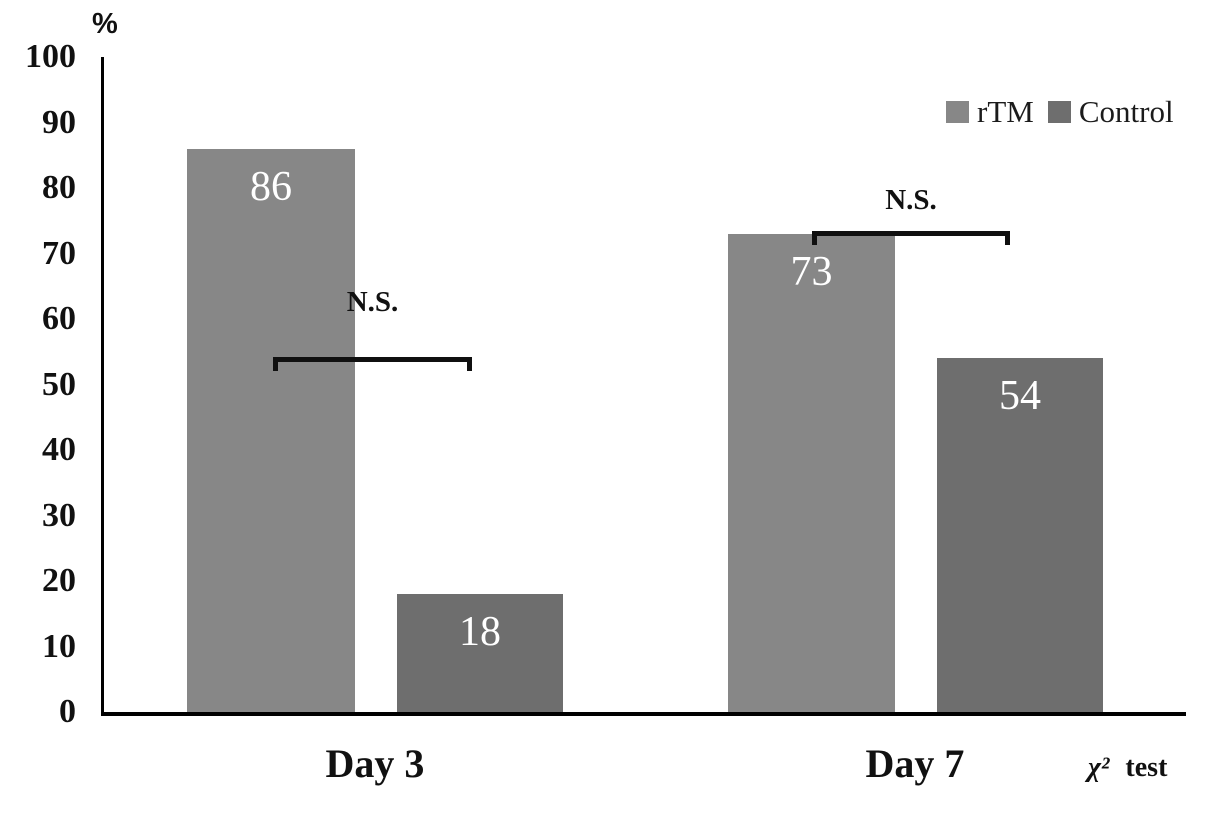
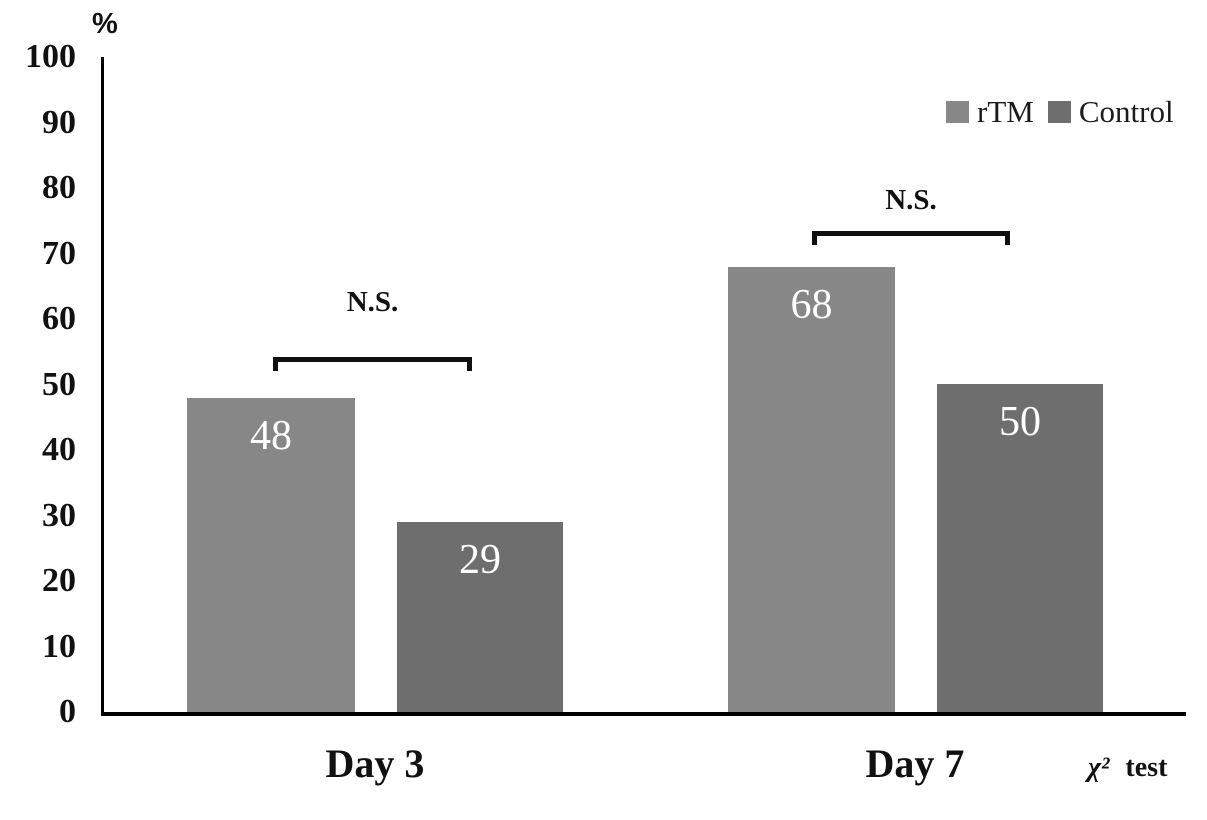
rTM/Day 3: 86 -> 48
Control/Day 3: 18 -> 29
rTM/Day 7: 73 -> 68
Control/Day 7: 54 -> 50
